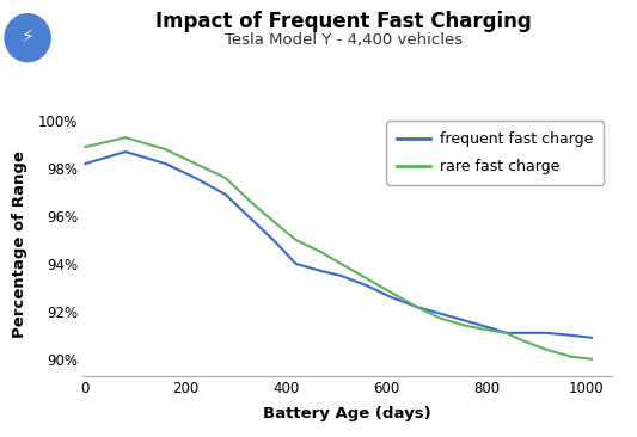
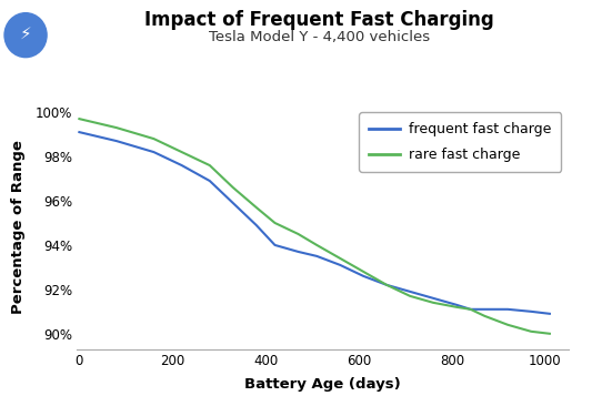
frequent fast charge/0: 98.2% -> 99.1%
rare fast charge/0: 98.9% -> 99.7%
